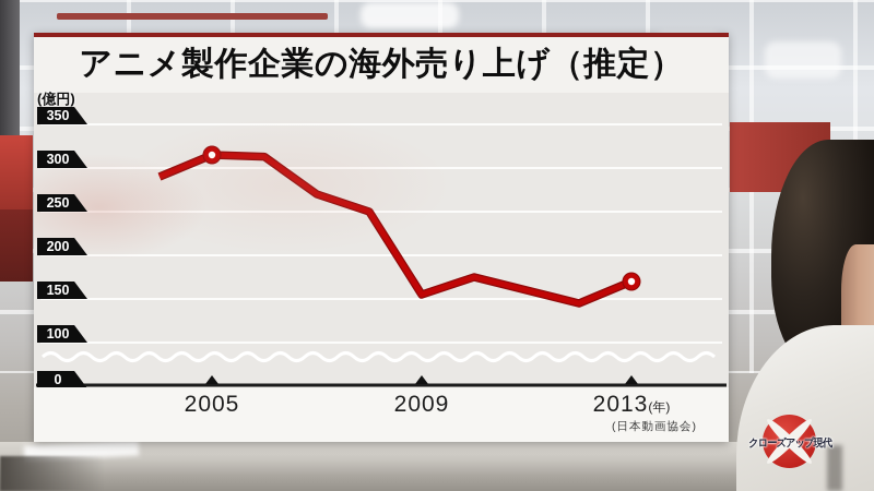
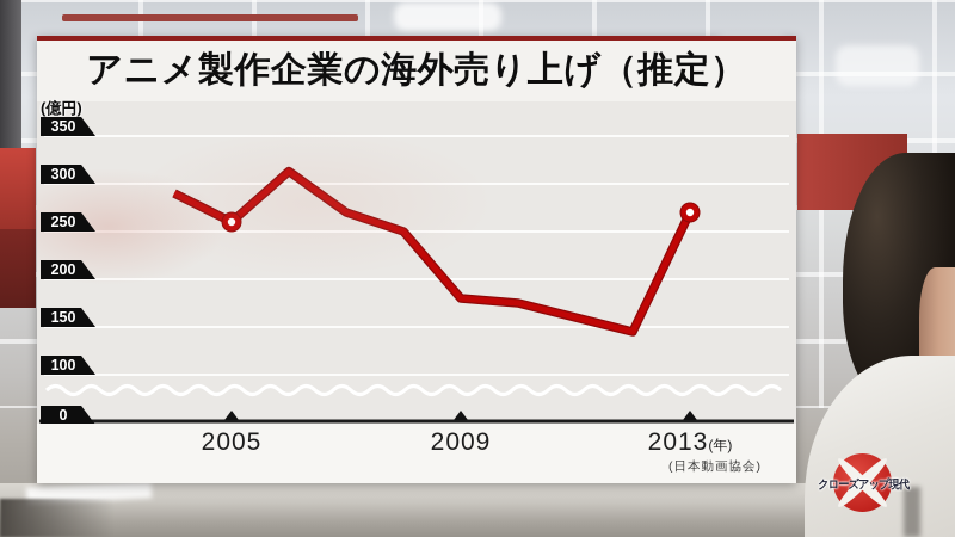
2005: 320 -> 260
2009: 160 -> 180
2013: 170 -> 270
